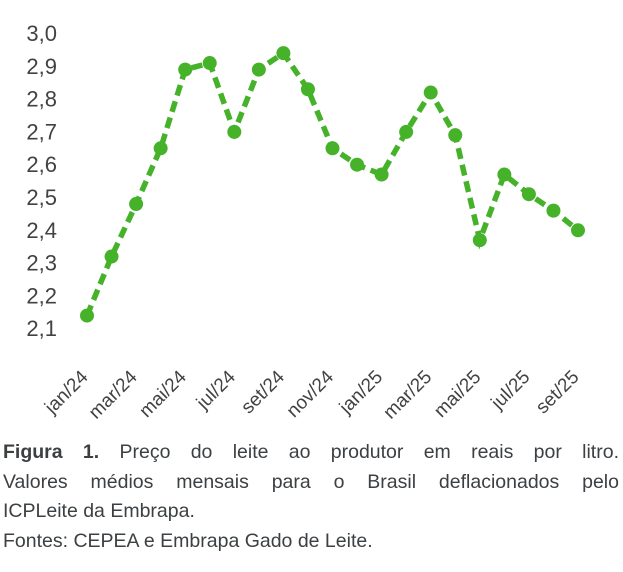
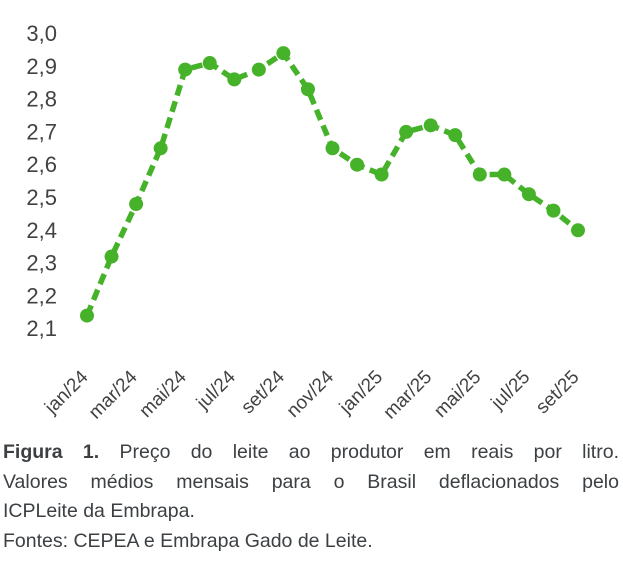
jul/24: 2,70 -> 2,86
mar/25: 2,82 -> 2,72
mai/25: 2,37 -> 2,57
